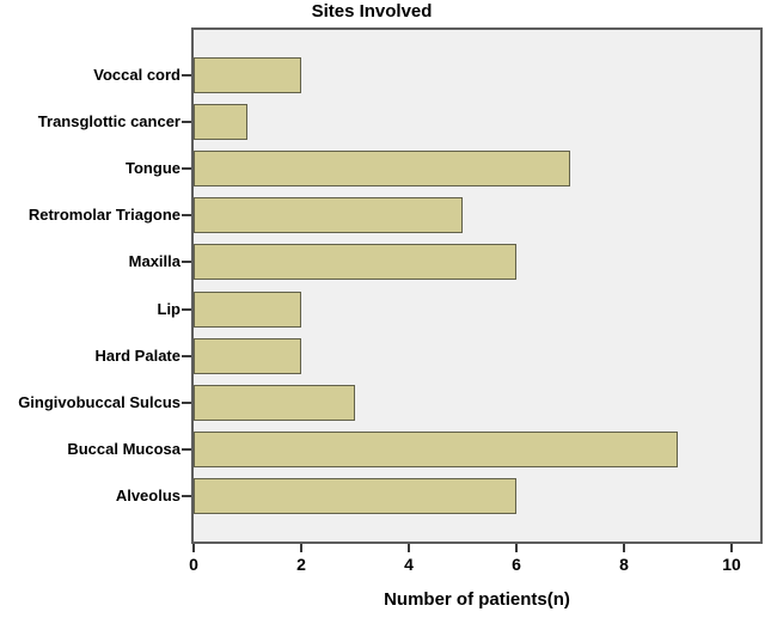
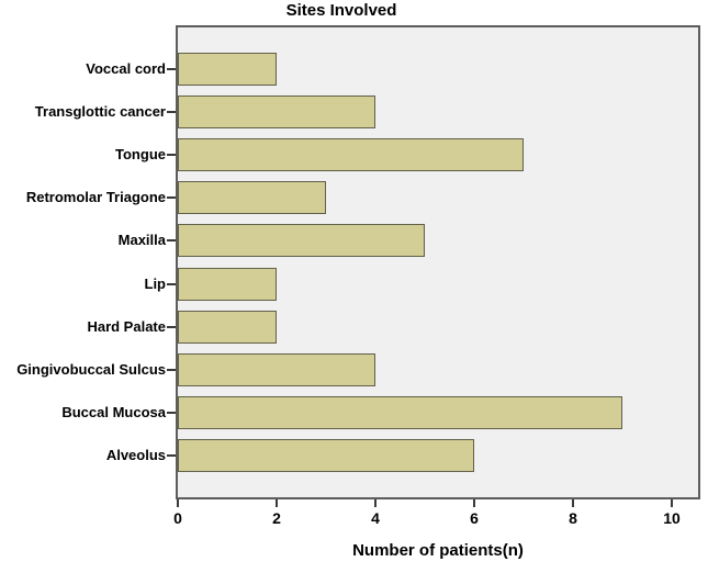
Transglottic cancer: 1 -> 4
Retromolar Triagone: 5 -> 3
Maxilla: 6 -> 5
Gingivobuccal Sulcus: 3 -> 4
